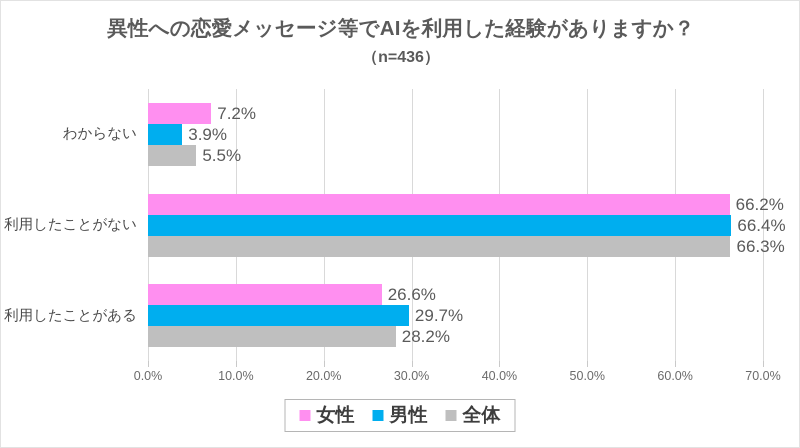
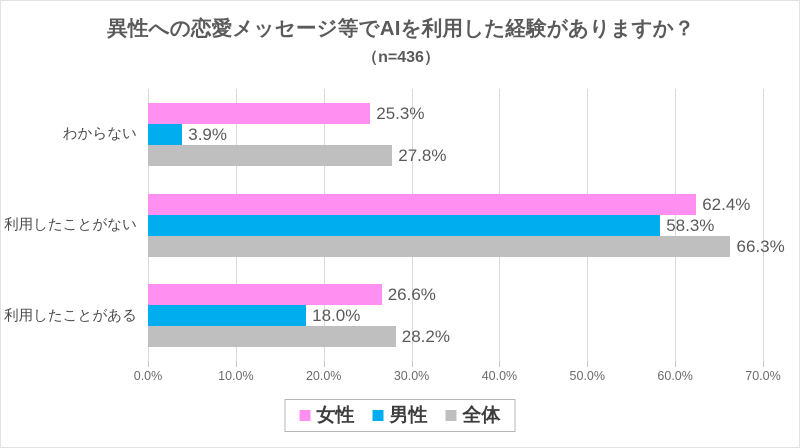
女性/わからない: 7.2% -> 25.3%
全体/わからない: 5.5% -> 27.8%
女性/利用したことがない: 66.2% -> 62.4%
男性/利用したことがない: 66.4% -> 58.3%
男性/利用したことがある: 29.7% -> 18.0%
